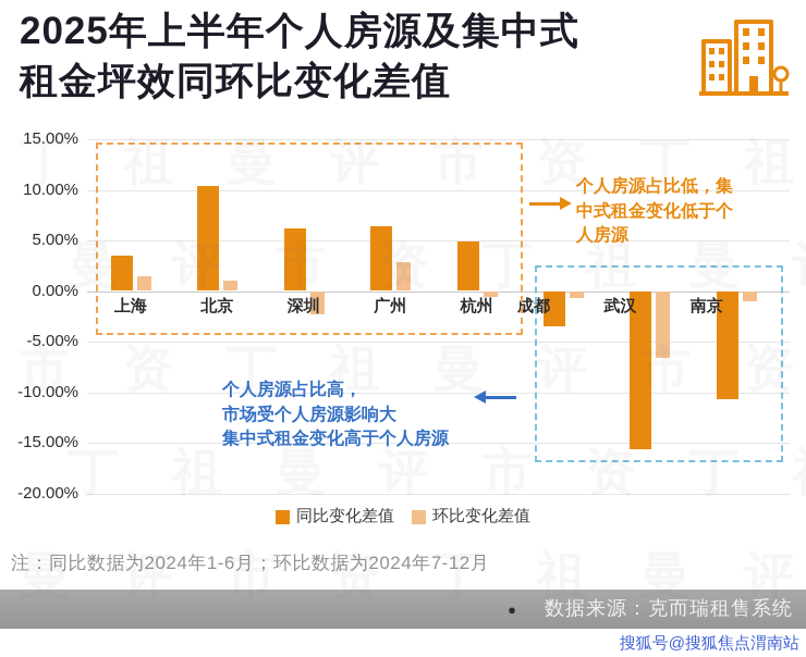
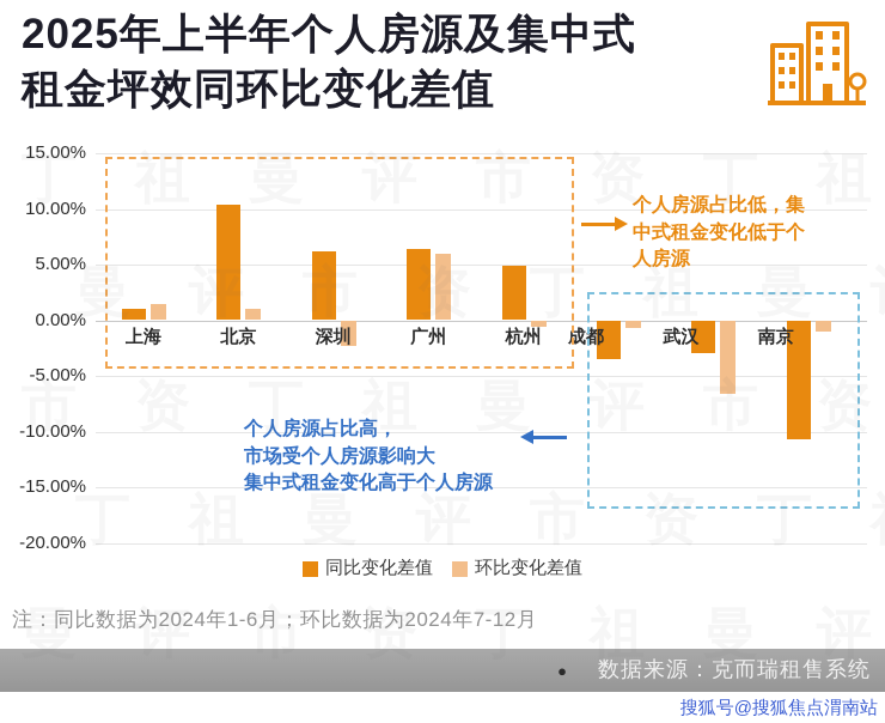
同比变化差值/上海: 4% -> 1%
环比变化差值/广州: 3% -> 6%
同比变化差值/武汉: -16% -> -3%
